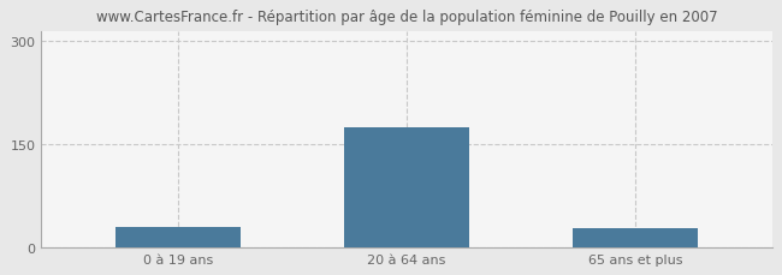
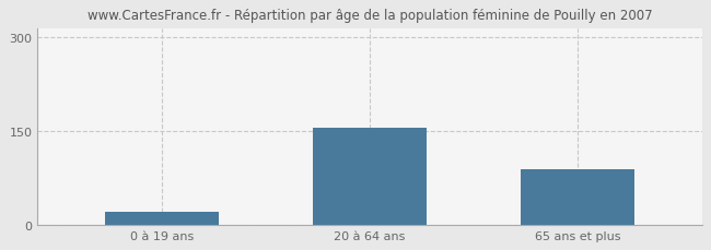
0 à 19 ans: 30 -> 20
20 à 64 ans: 175 -> 156
65 ans et plus: 28 -> 88
